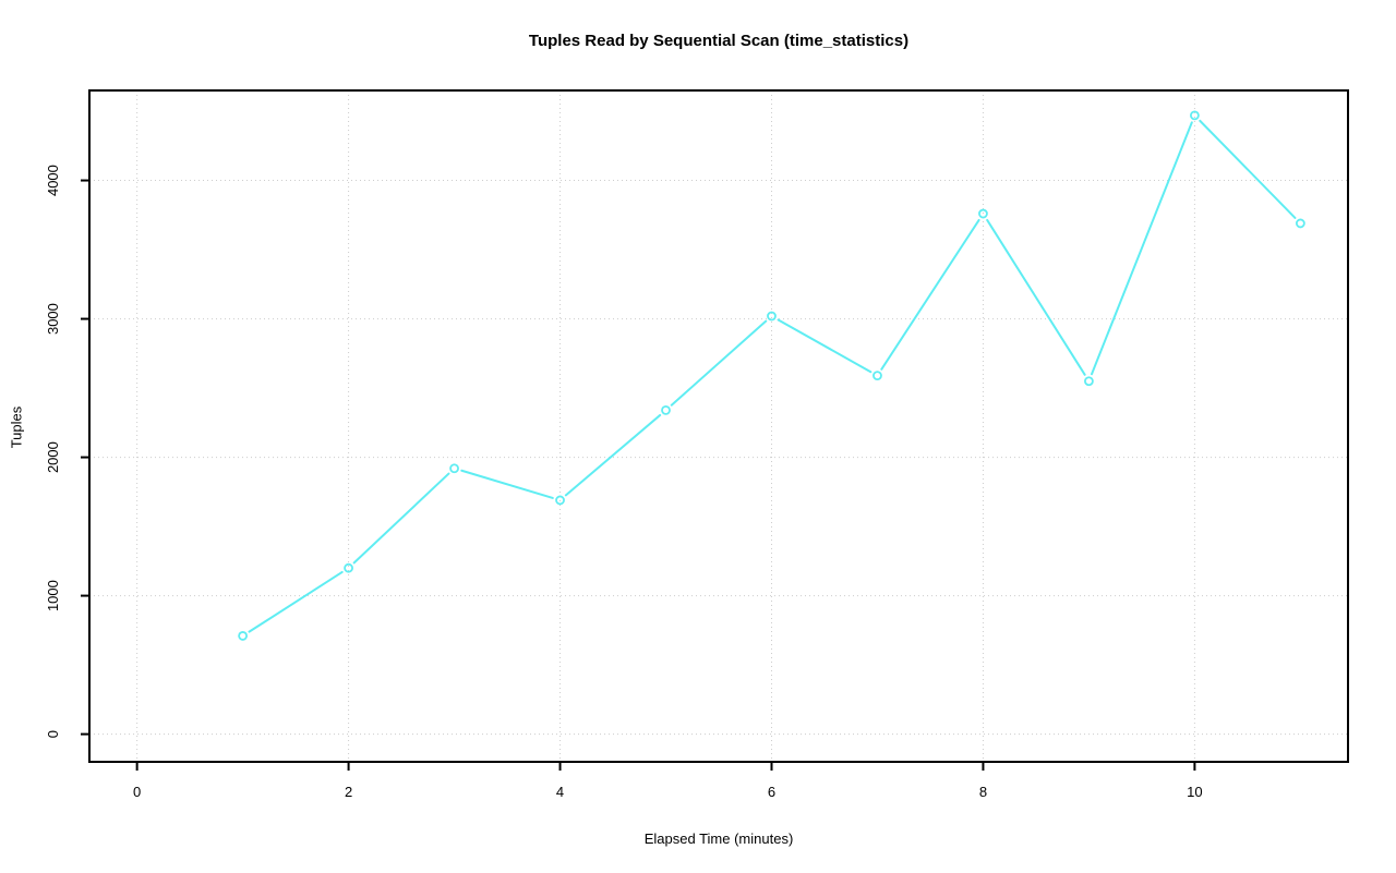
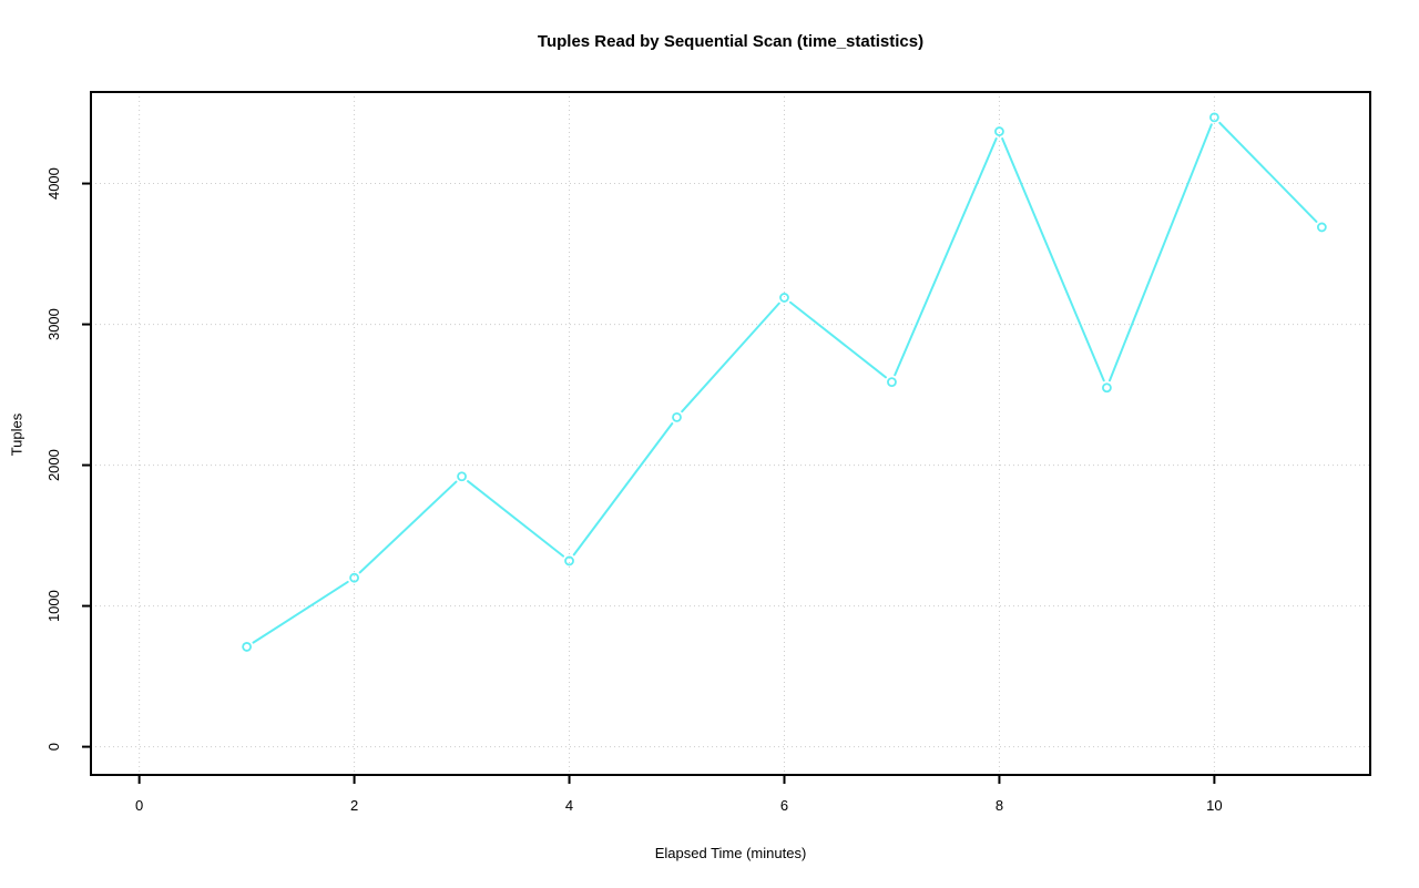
4: 1690 -> 1320
6: 3020 -> 3190
8: 3760 -> 4370
